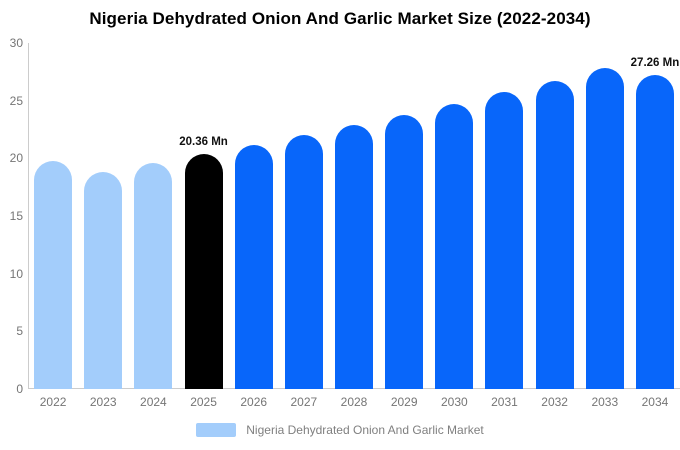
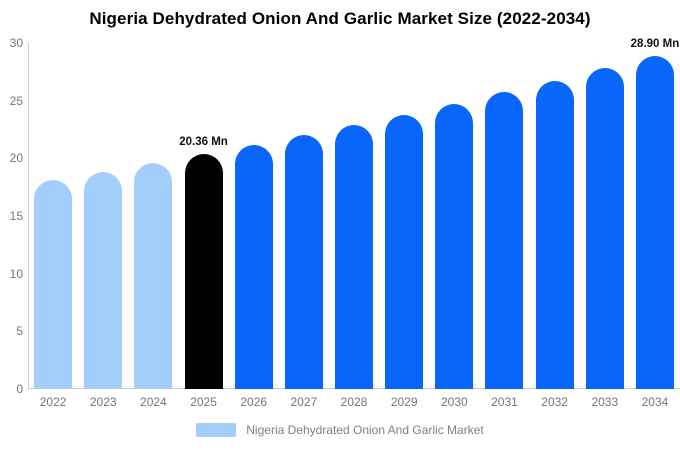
2022: 19.8 -> 18.1
2034: 27.26 -> 28.90
